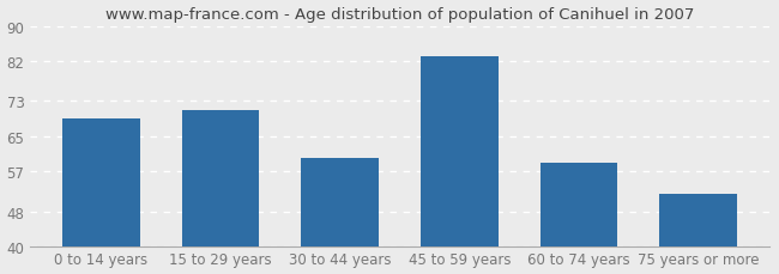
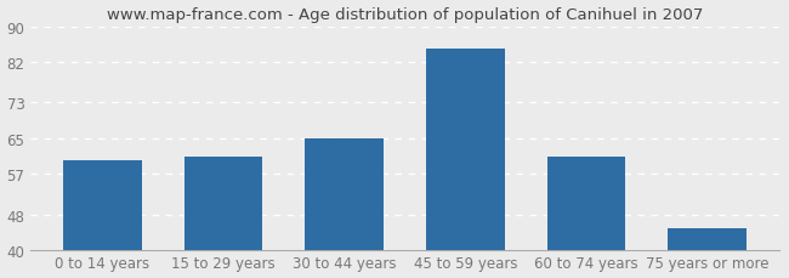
0 to 14 years: 69 -> 60
15 to 29 years: 71 -> 61
30 to 44 years: 60 -> 65
45 to 59 years: 83 -> 85
60 to 74 years: 59 -> 61
75 years or more: 52 -> 45
